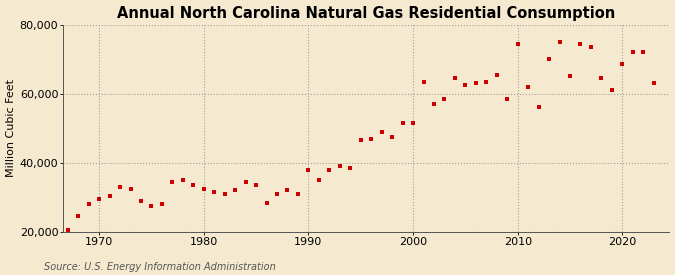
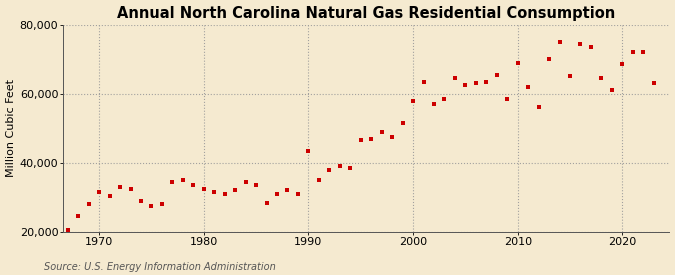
1970: 29,500 -> 31,500
1990: 38,000 -> 43,500
2000: 51,500 -> 58,000
2010: 74,500 -> 69,000
